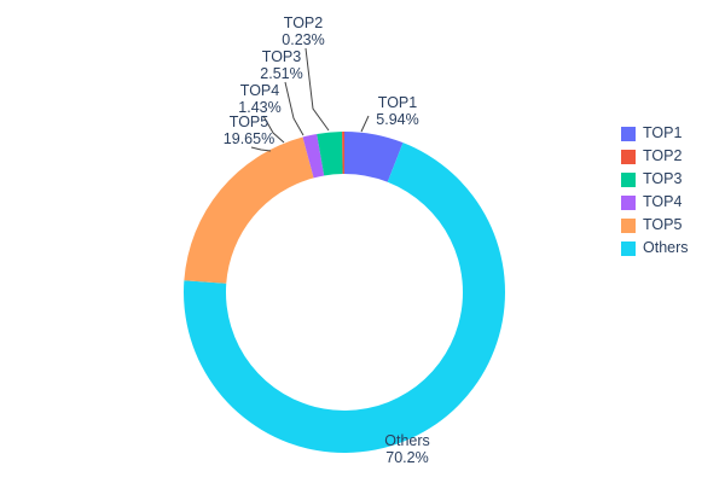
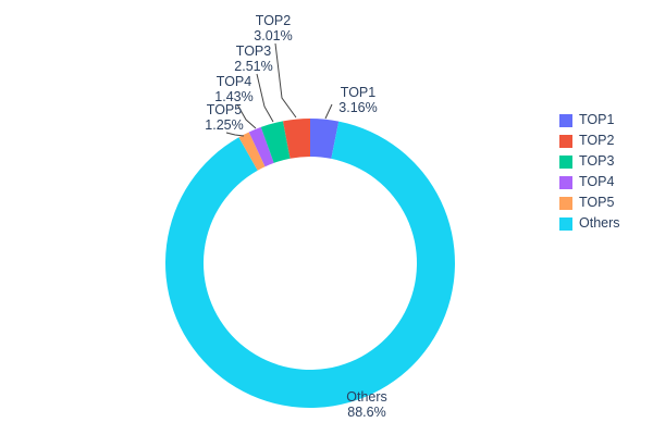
TOP1: 5.94% -> 3.16%
TOP2: 0.23% -> 3.01%
TOP5: 19.65% -> 1.25%
Others: 70.2% -> 88.6%
